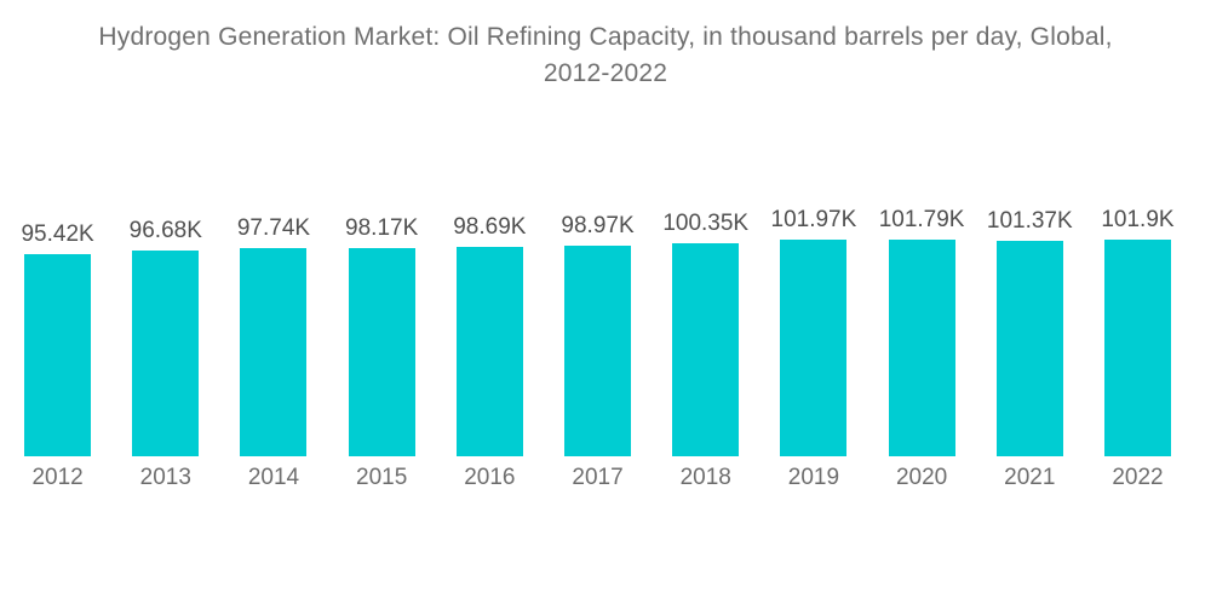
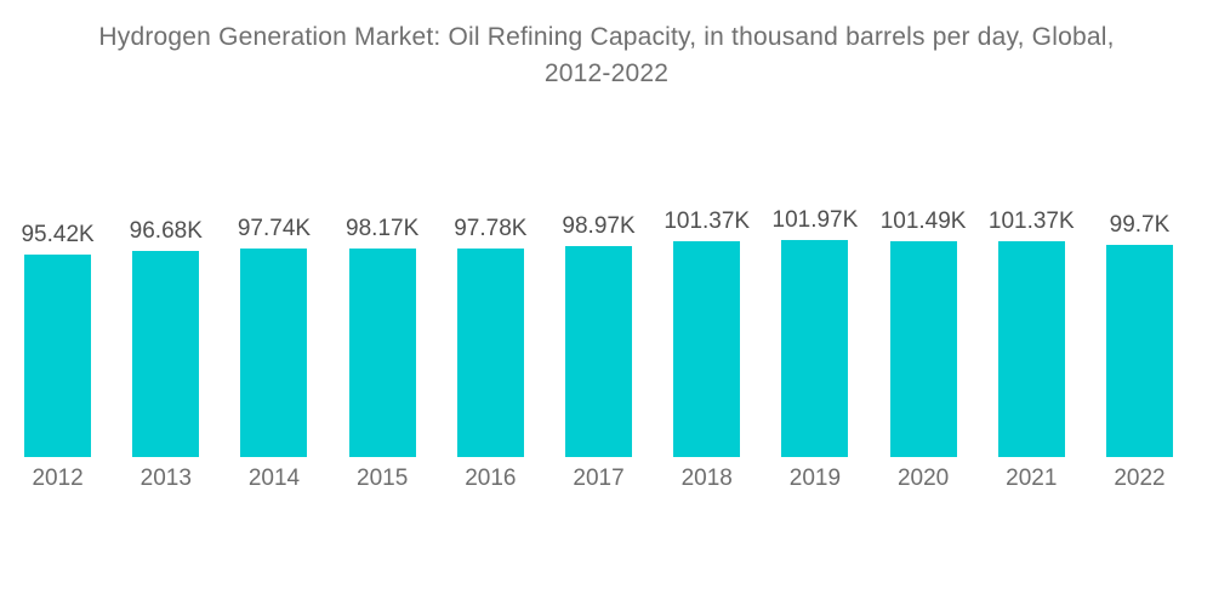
2016: 98.69K -> 97.78K
2018: 100.35K -> 101.37K
2020: 101.79K -> 101.49K
2022: 101.9K -> 99.7K
